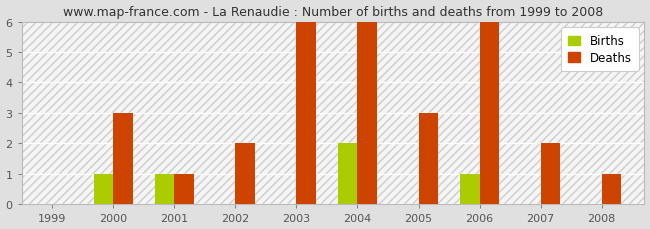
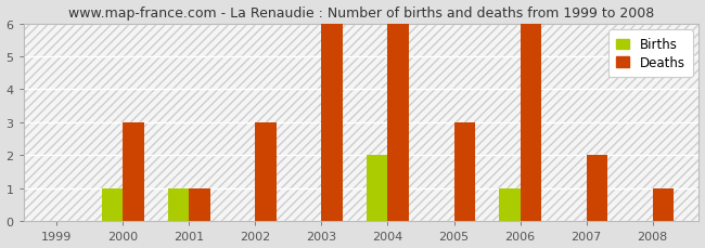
Deaths/2002: 2 -> 3
